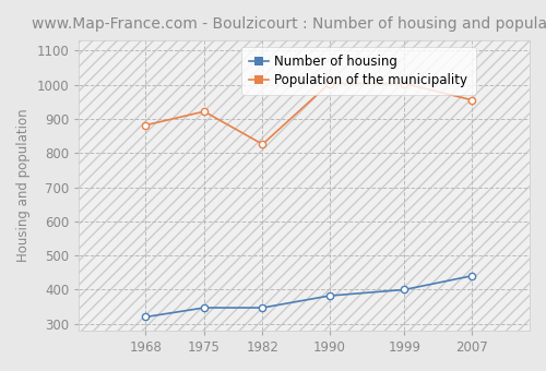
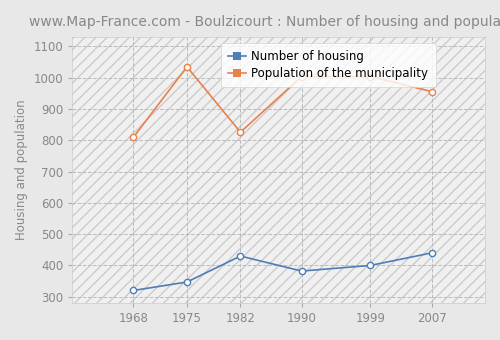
Population of the municipality/1968: 882 -> 810
Population of the municipality/1975: 922 -> 1035
Number of housing/1982: 347 -> 430
